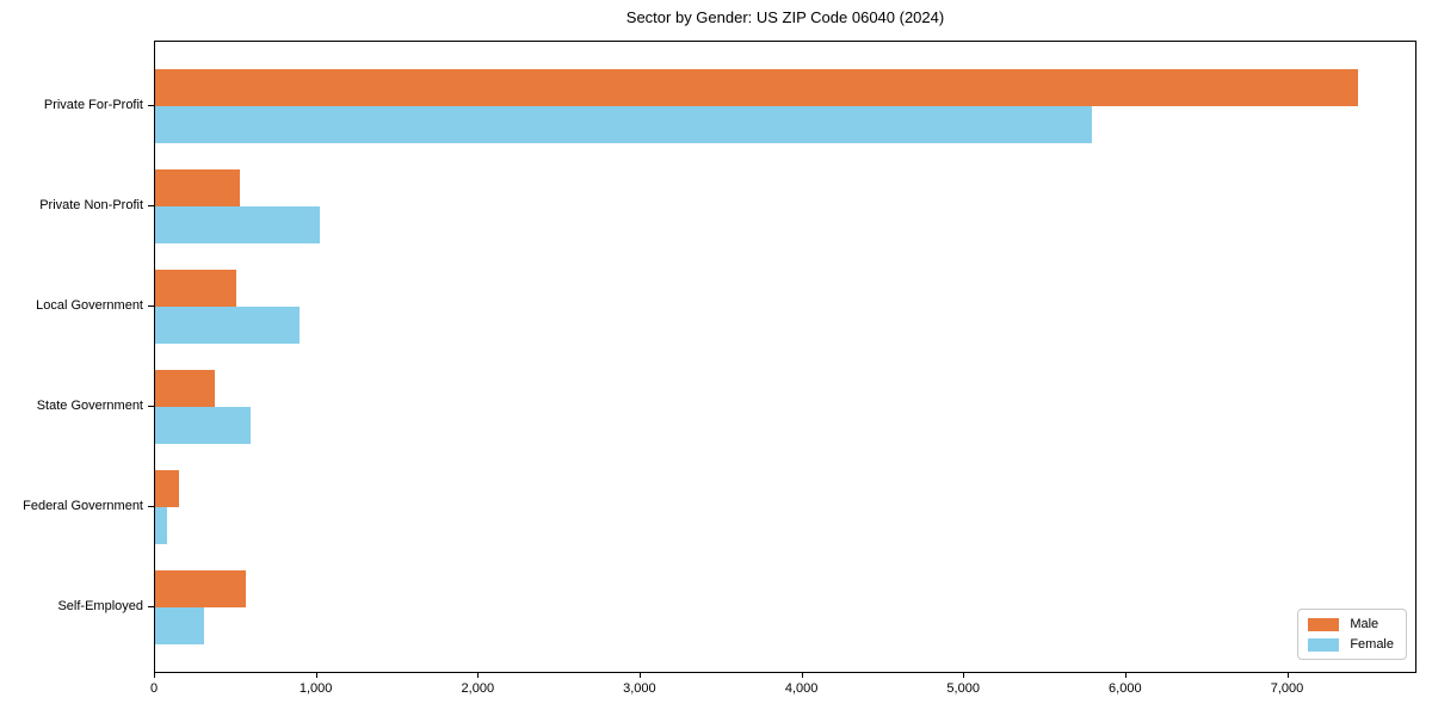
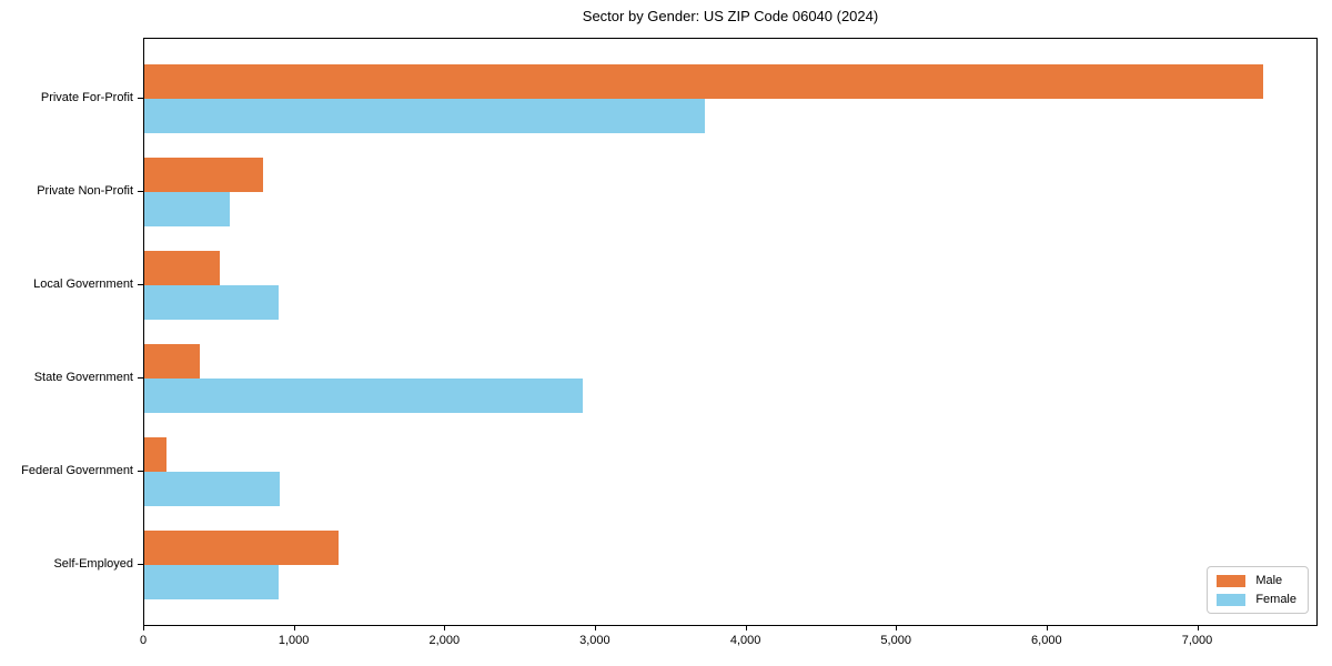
Female/Private For-Profit: 5790 -> 3720
Male/Private Non-Profit: 520 -> 790
Female/Private Non-Profit: 1020 -> 570
Female/State Government: 590 -> 2910
Female/Federal Government: 80 -> 900
Male/Self-Employed: 560 -> 1290
Female/Self-Employed: 300 -> 890
